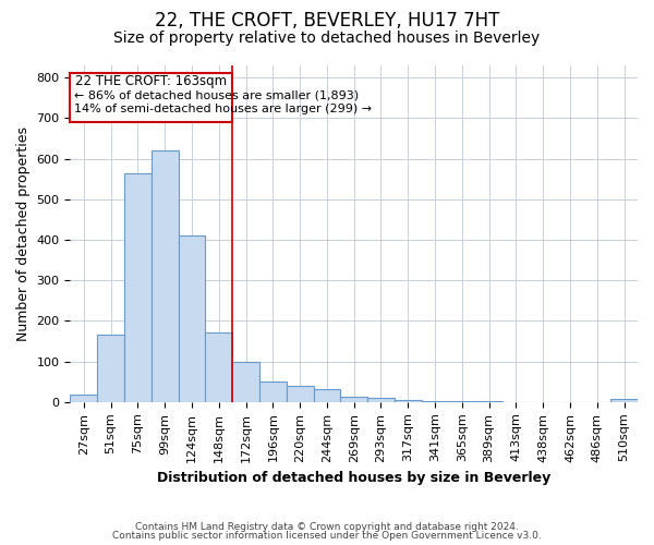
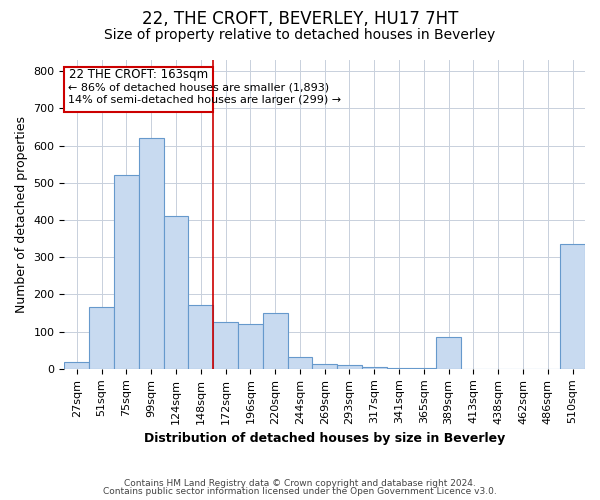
75sqm: 565 -> 520
172sqm: 100 -> 125
196sqm: 50 -> 120
220sqm: 40 -> 150
389sqm: 1 -> 85
510sqm: 8 -> 335
